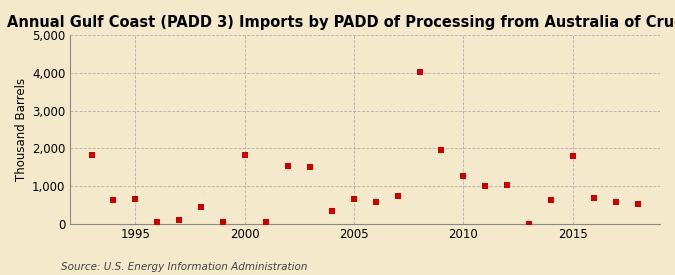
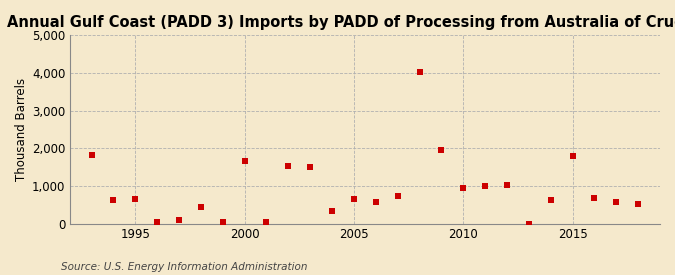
2000: 1,820 -> 1,650
2010: 1,260 -> 950
